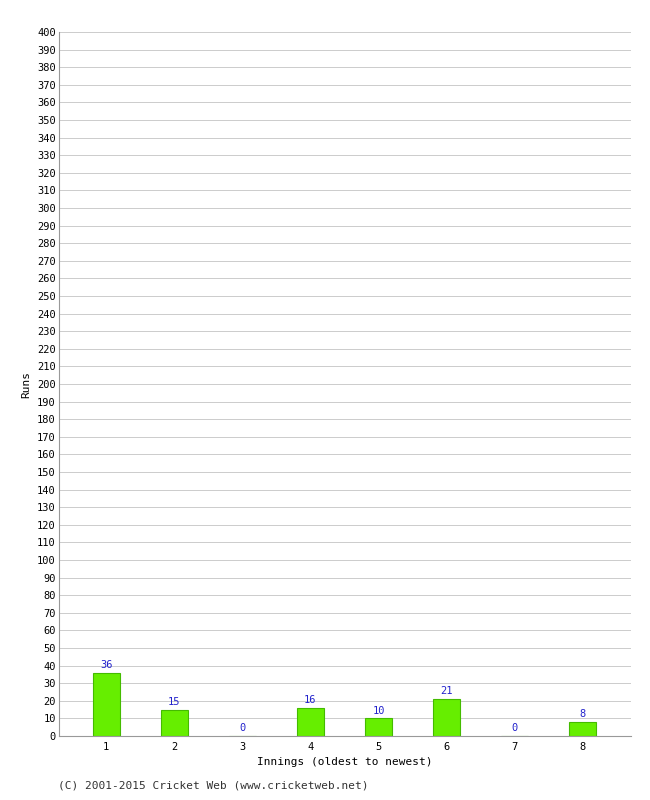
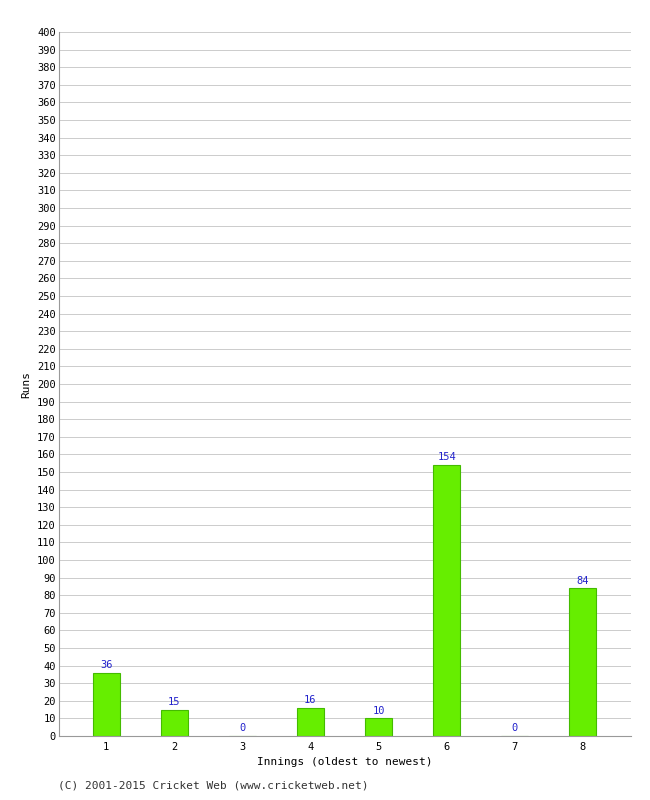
6: 21 -> 154
8: 8 -> 84
